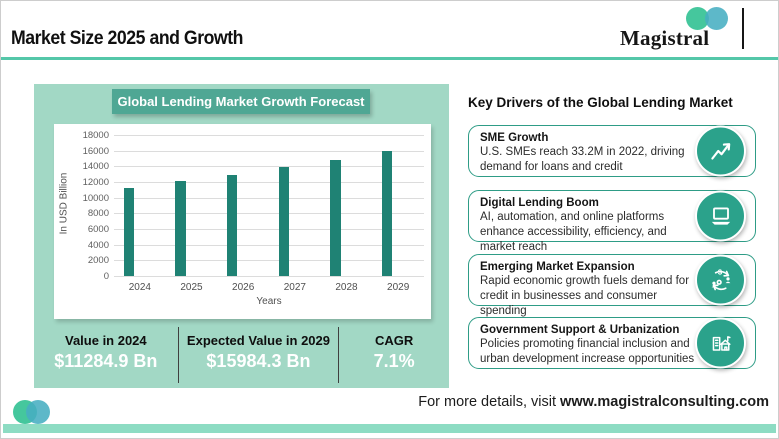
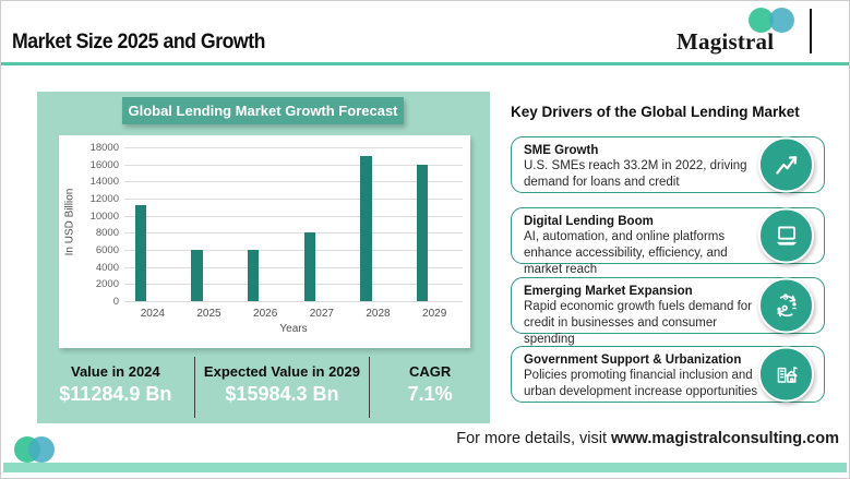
2025: 12000 -> 6000
2026: 13000 -> 6000
2027: 14000 -> 8000
2028: 15000 -> 17000
